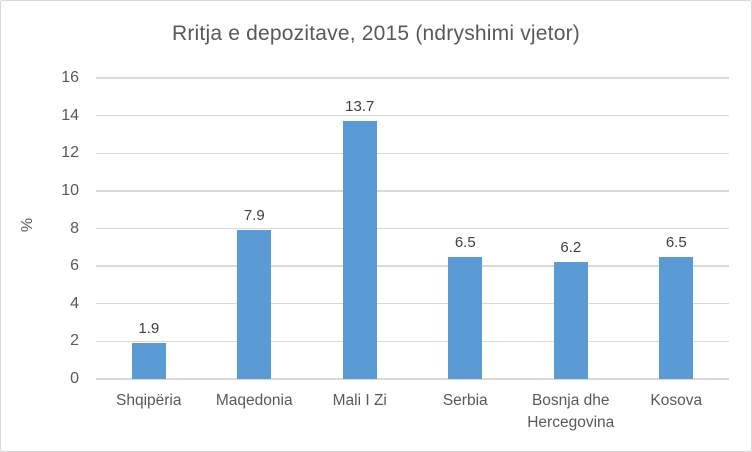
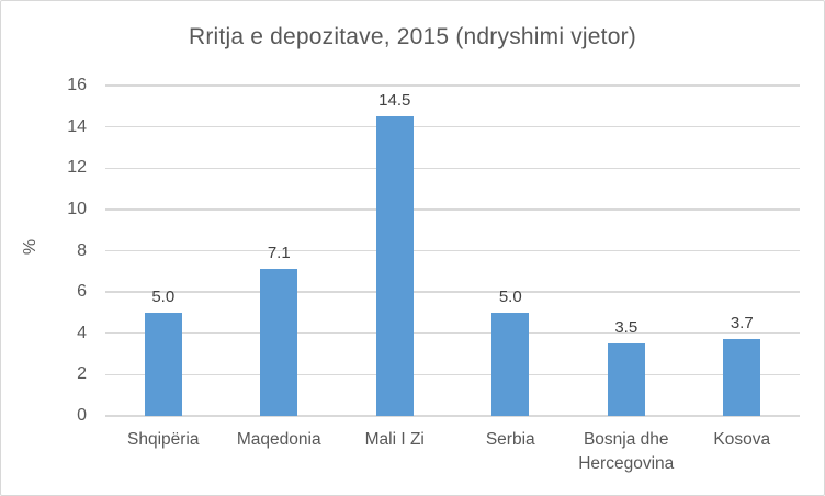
Shqipëria: 1.9 -> 5.0
Maqedonia: 7.9 -> 7.1
Mali I Zi: 13.7 -> 14.5
Serbia: 6.5 -> 5.0
Bosnja dhe Hercegovina: 6.2 -> 3.5
Kosova: 6.5 -> 3.7
